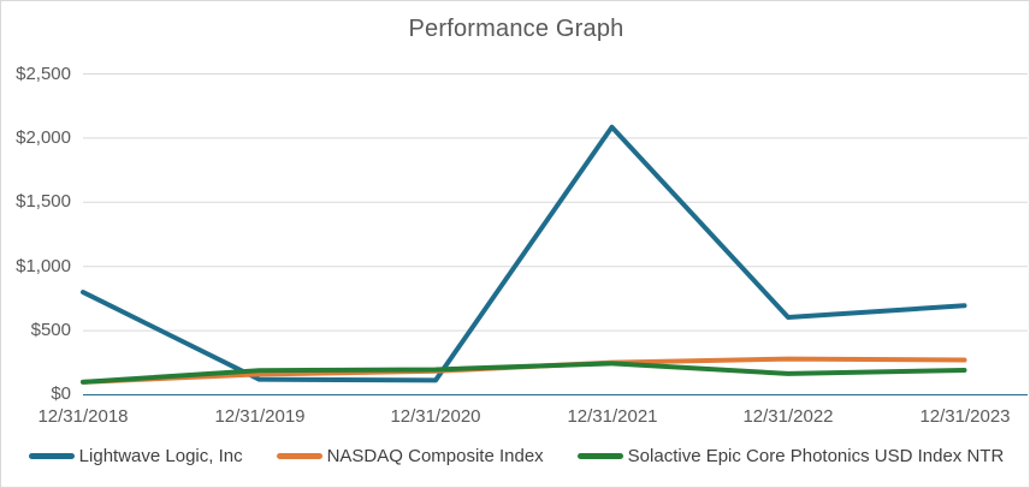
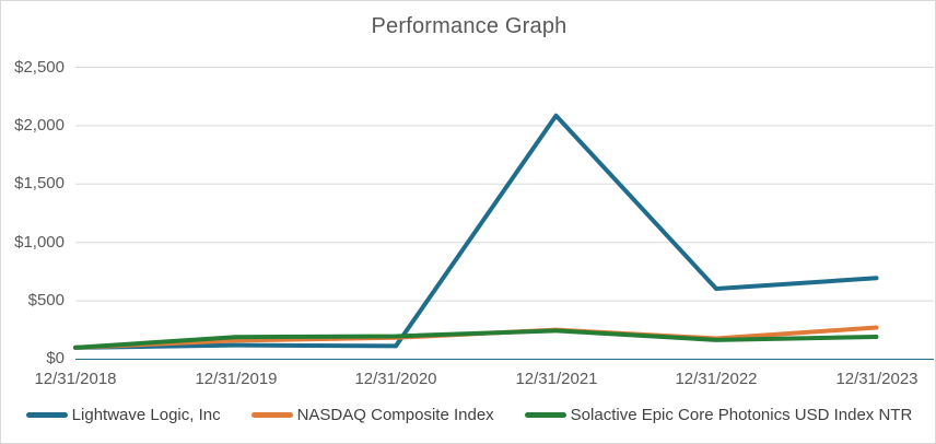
Lightwave Logic, Inc/12/31/2018: $800 -> $100
NASDAQ Composite Index/12/31/2022: $280 -> $180
